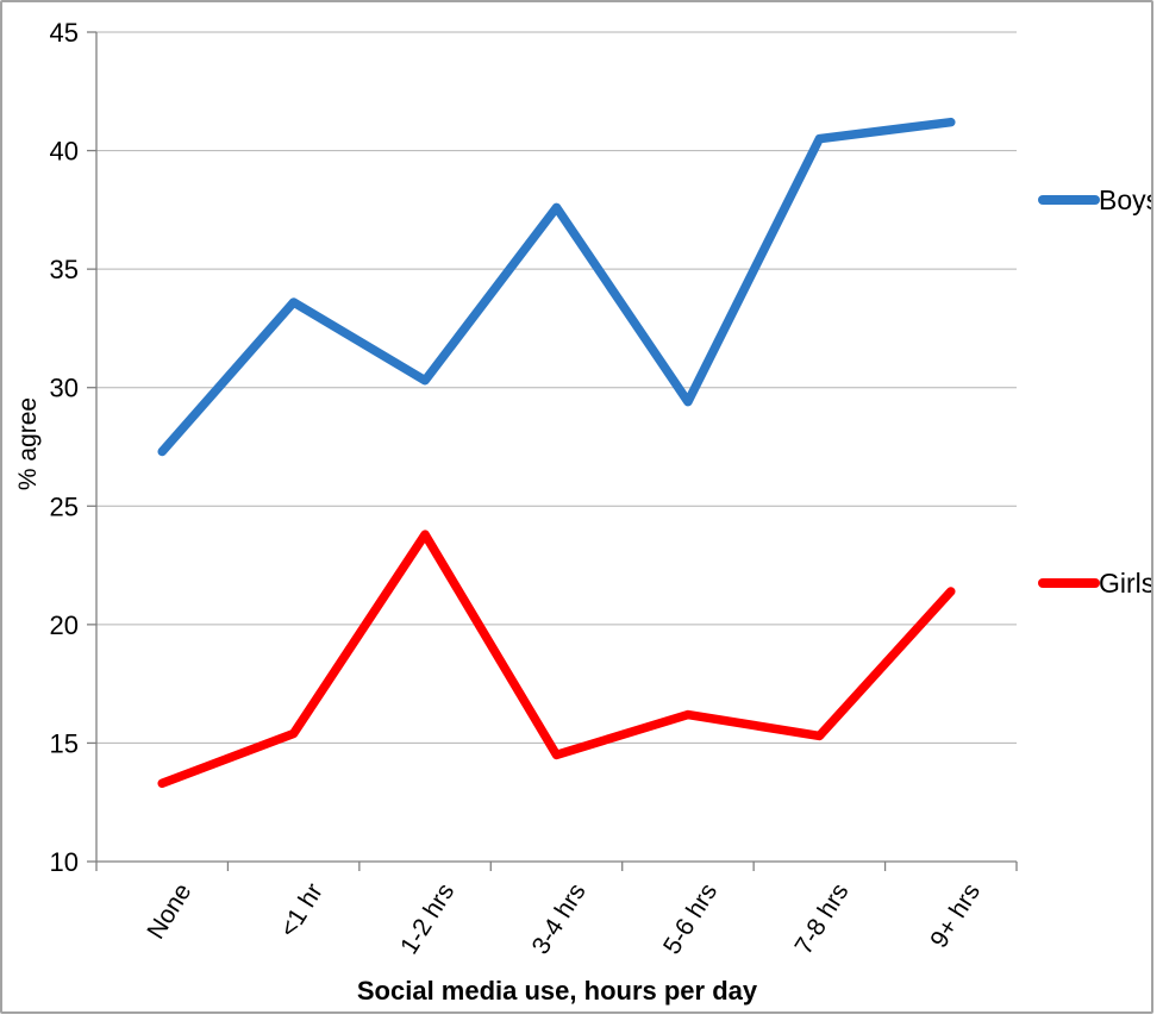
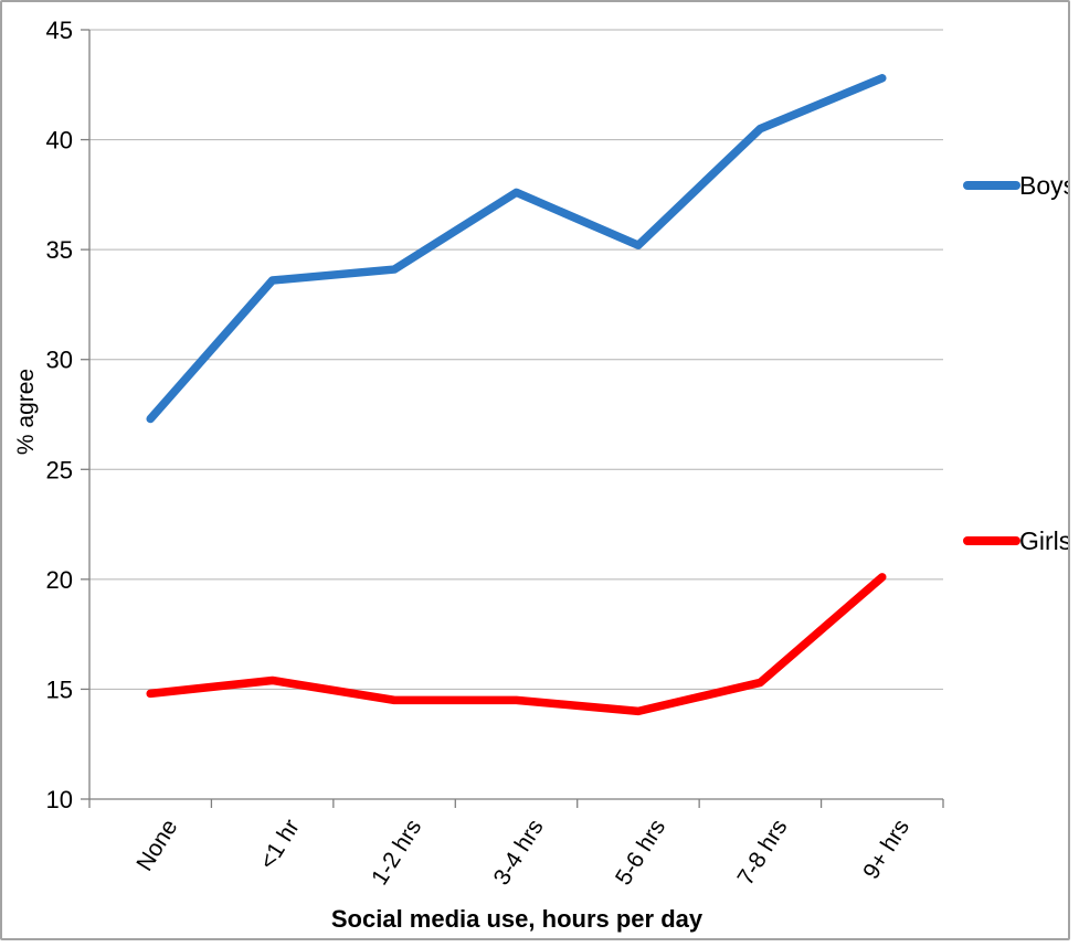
Girls/None: 13.3 -> 14.8
Boys/1-2 hrs: 30.3 -> 34.1
Girls/1-2 hrs: 23.8 -> 14.5
Boys/5-6 hrs: 29.4 -> 35.2
Girls/5-6 hrs: 16.2 -> 14.0
Boys/9+ hrs: 41.2 -> 42.8
Girls/9+ hrs: 21.4 -> 20.1
